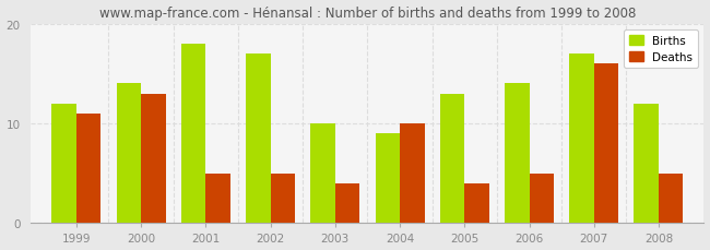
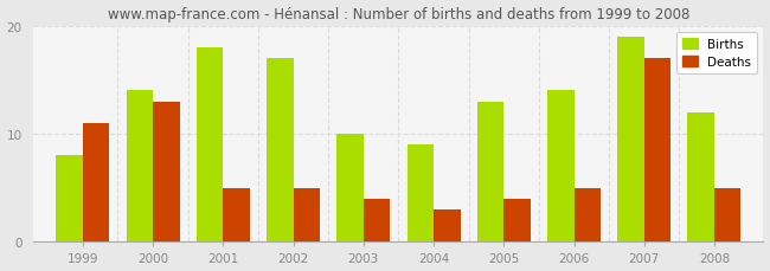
Births/1999: 12 -> 8
Deaths/2004: 10 -> 3
Births/2007: 17 -> 19
Deaths/2007: 16 -> 17
